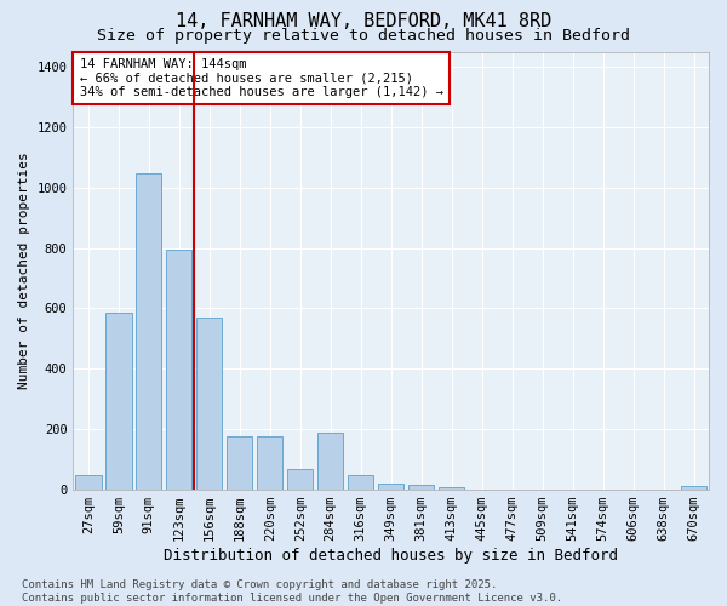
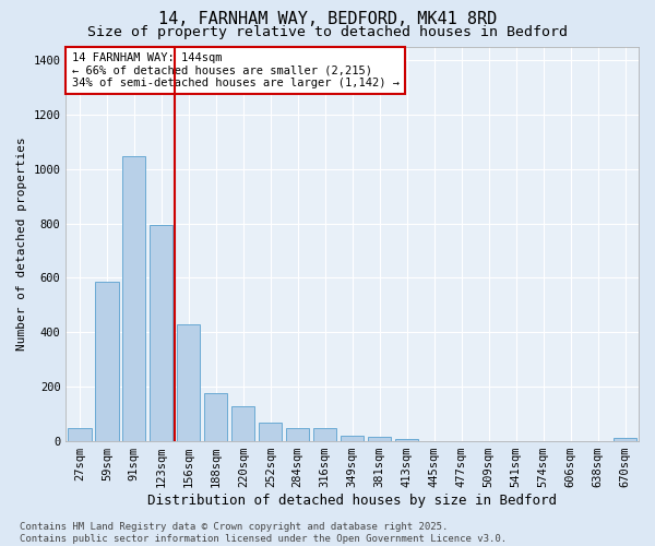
156sqm: 570 -> 430
220sqm: 175 -> 128
284sqm: 190 -> 48
